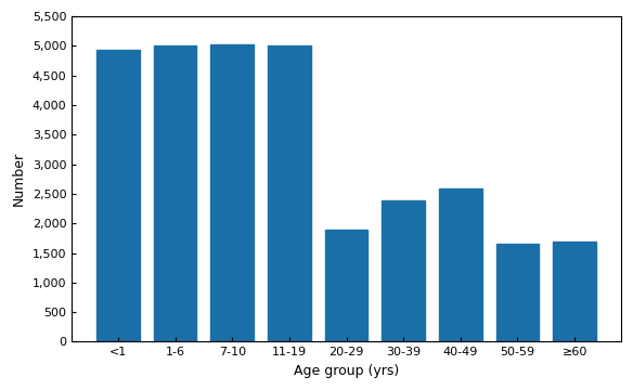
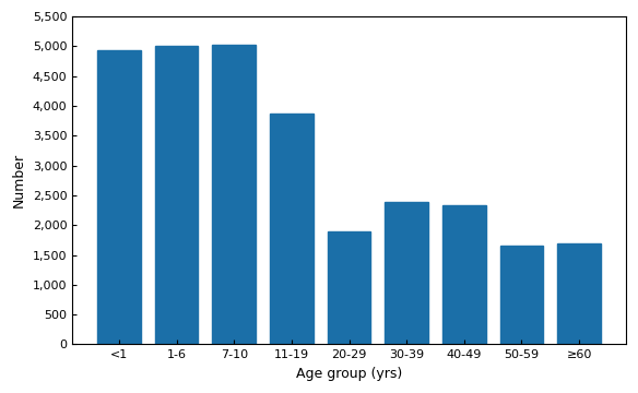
11-19: 5,010 -> 3,880
40-49: 2,590 -> 2,340
